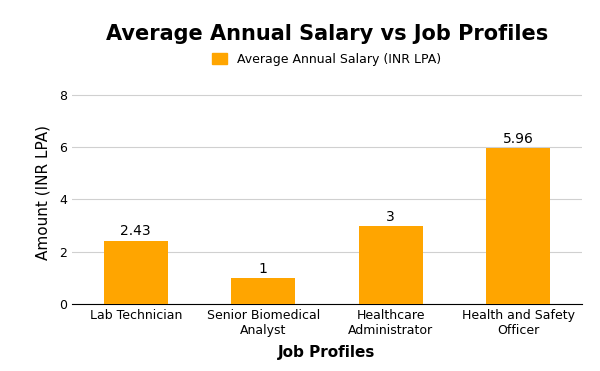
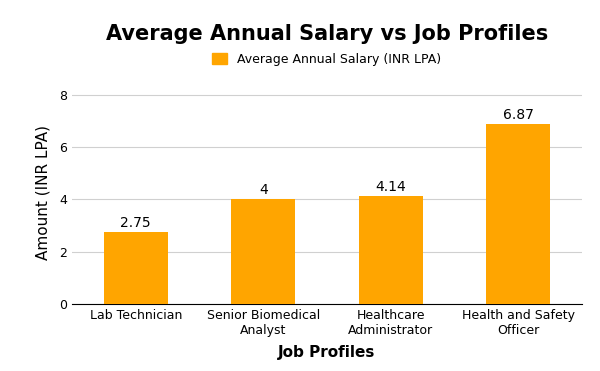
Lab Technician: 2.43 -> 2.75
Senior Biomedical Analyst: 1 -> 4
Healthcare Administrator: 3 -> 4.14
Health and Safety Officer: 5.96 -> 6.87
